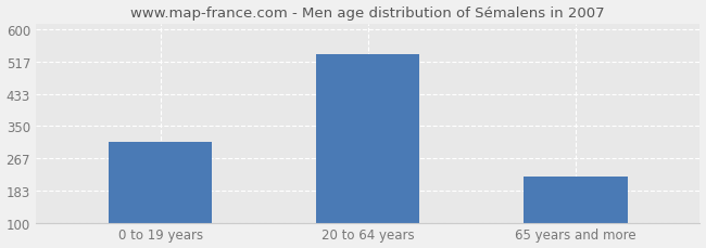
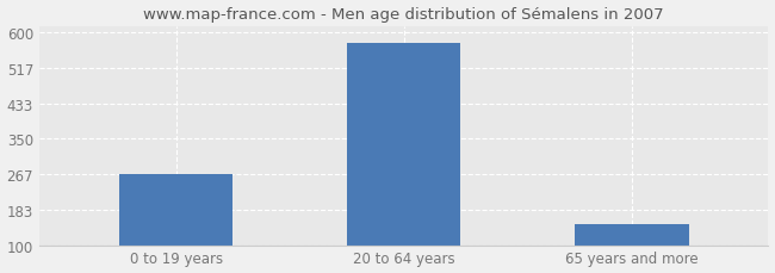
0 to 19 years: 310 -> 267
20 to 64 years: 535 -> 575
65 years and more: 220 -> 150
